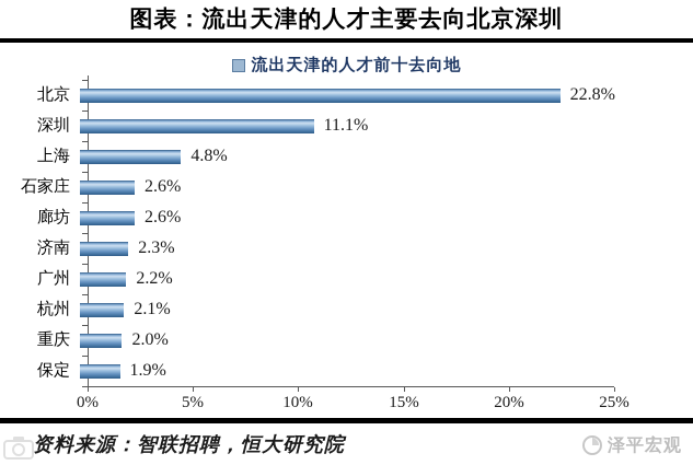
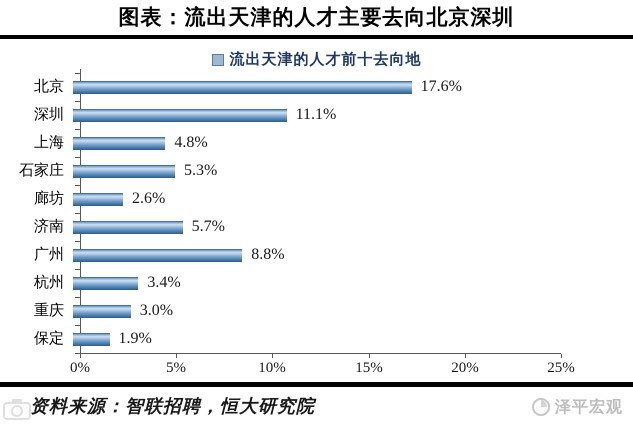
北京: 22.8% -> 17.6%
石家庄: 2.6% -> 5.3%
济南: 2.3% -> 5.7%
广州: 2.2% -> 8.8%
杭州: 2.1% -> 3.4%
重庆: 2.0% -> 3.0%
